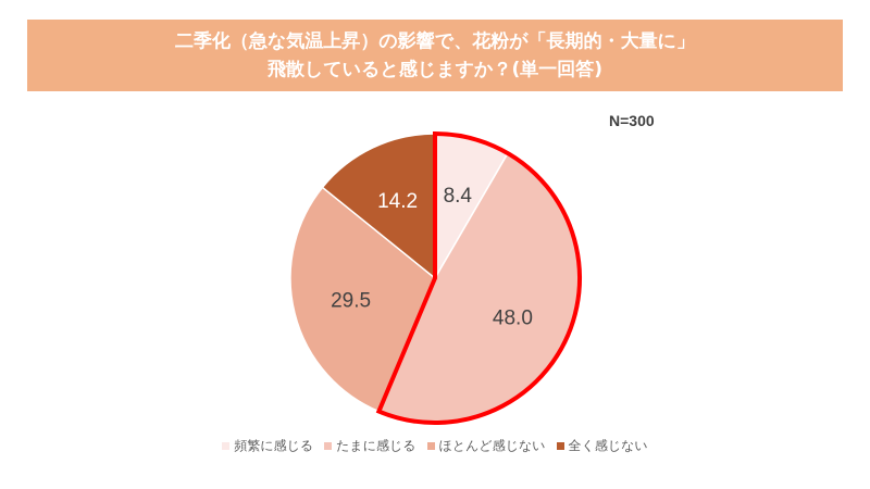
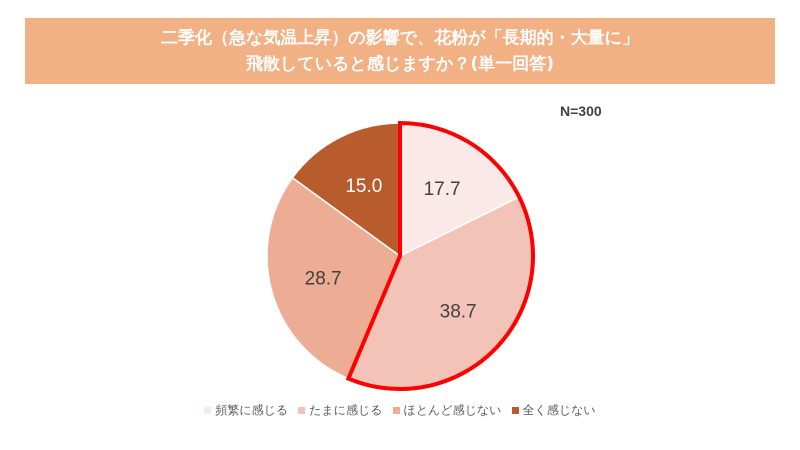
頻繁に感じる: 8.4 -> 17.7
たまに感じる: 48.0 -> 38.7
ほとんど感じない: 29.5 -> 28.7
全く感じない: 14.2 -> 15.0
